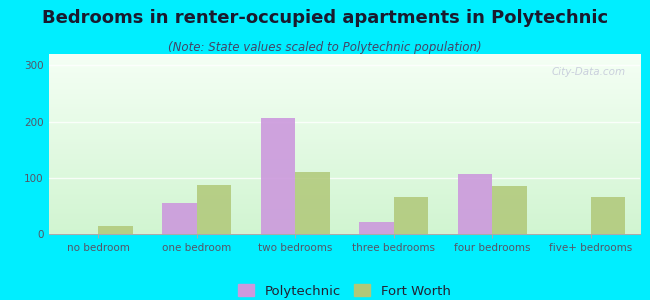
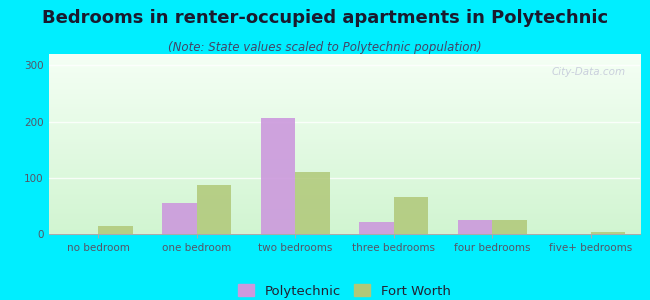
Polytechnic/four bedrooms: 106 -> 25
Fort Worth/four bedrooms: 86 -> 25
Fort Worth/five+ bedrooms: 66 -> 3
